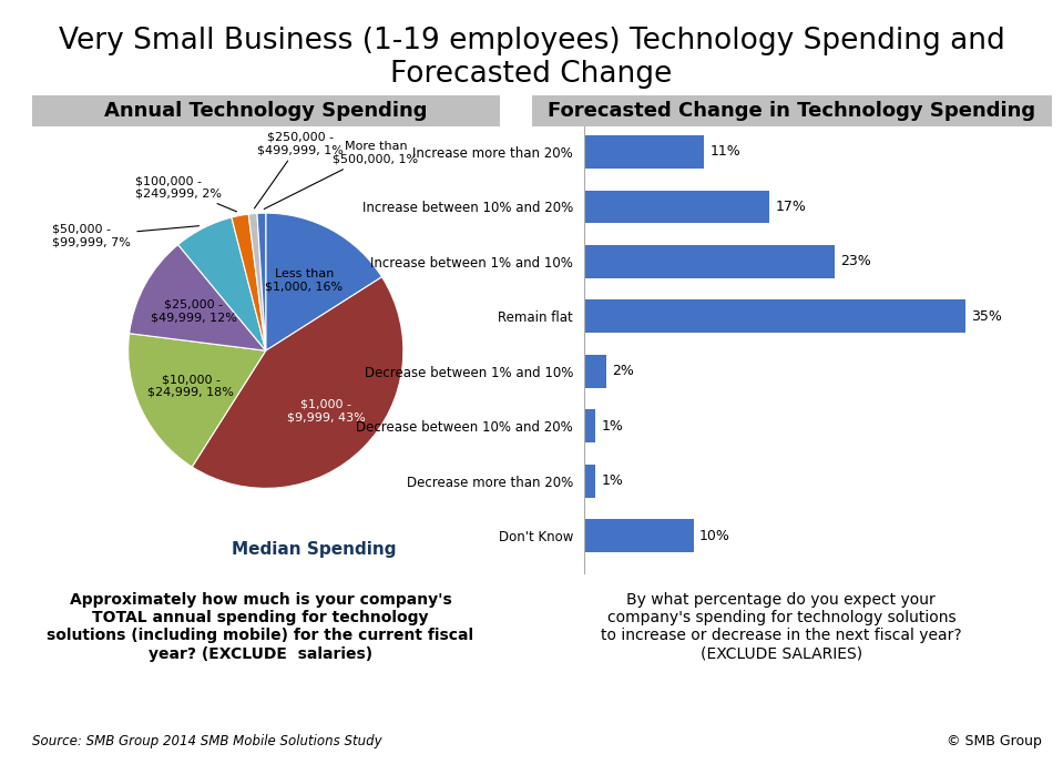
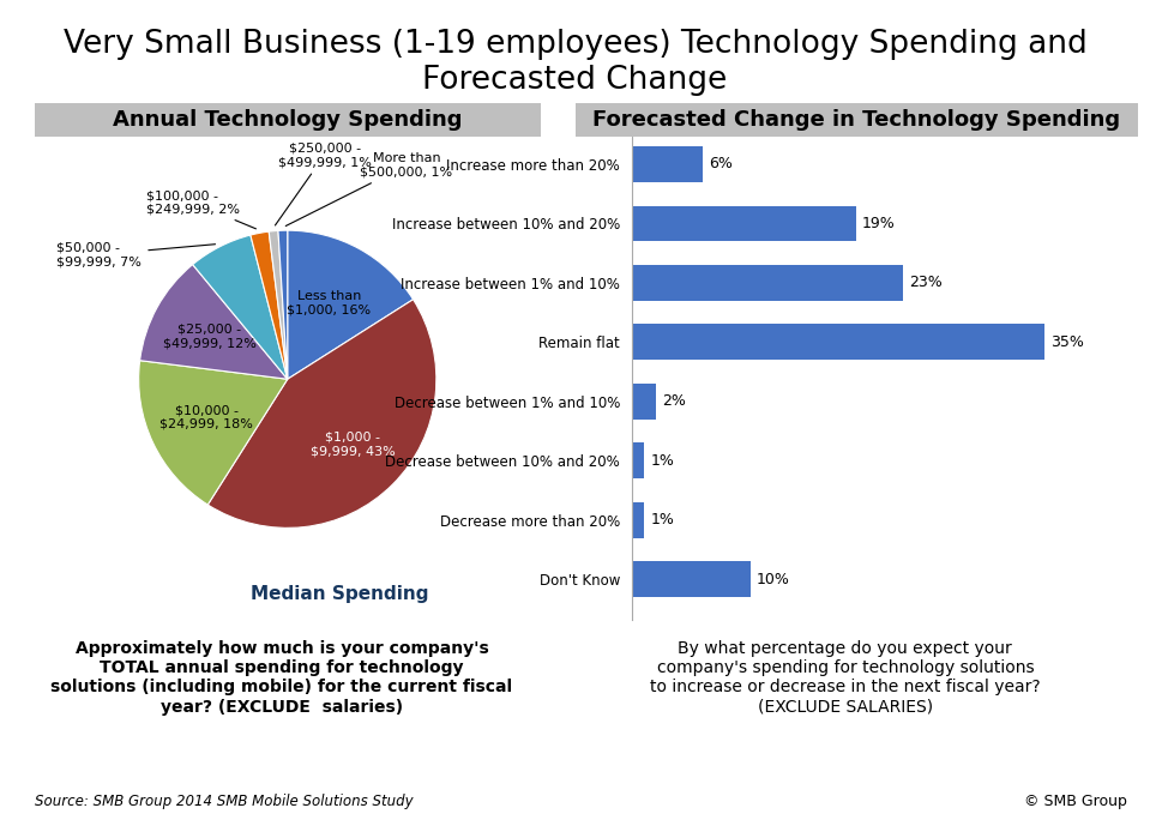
Increase more than 20%: 11% -> 6%
Increase between 10% and 20%: 17% -> 19%
